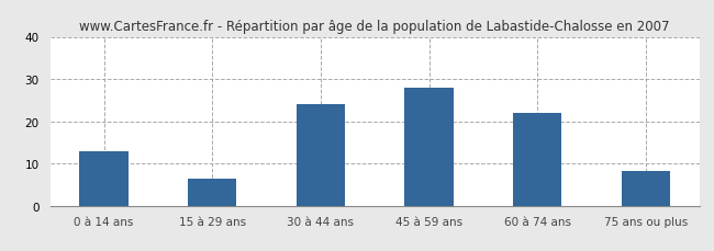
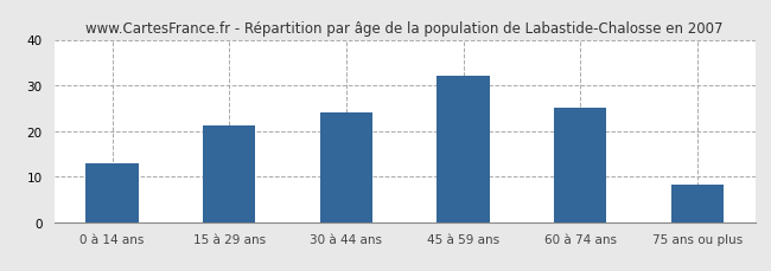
15 à 29 ans: 6.5 -> 21.2
45 à 59 ans: 28.0 -> 32.0
60 à 74 ans: 22.0 -> 25.0
